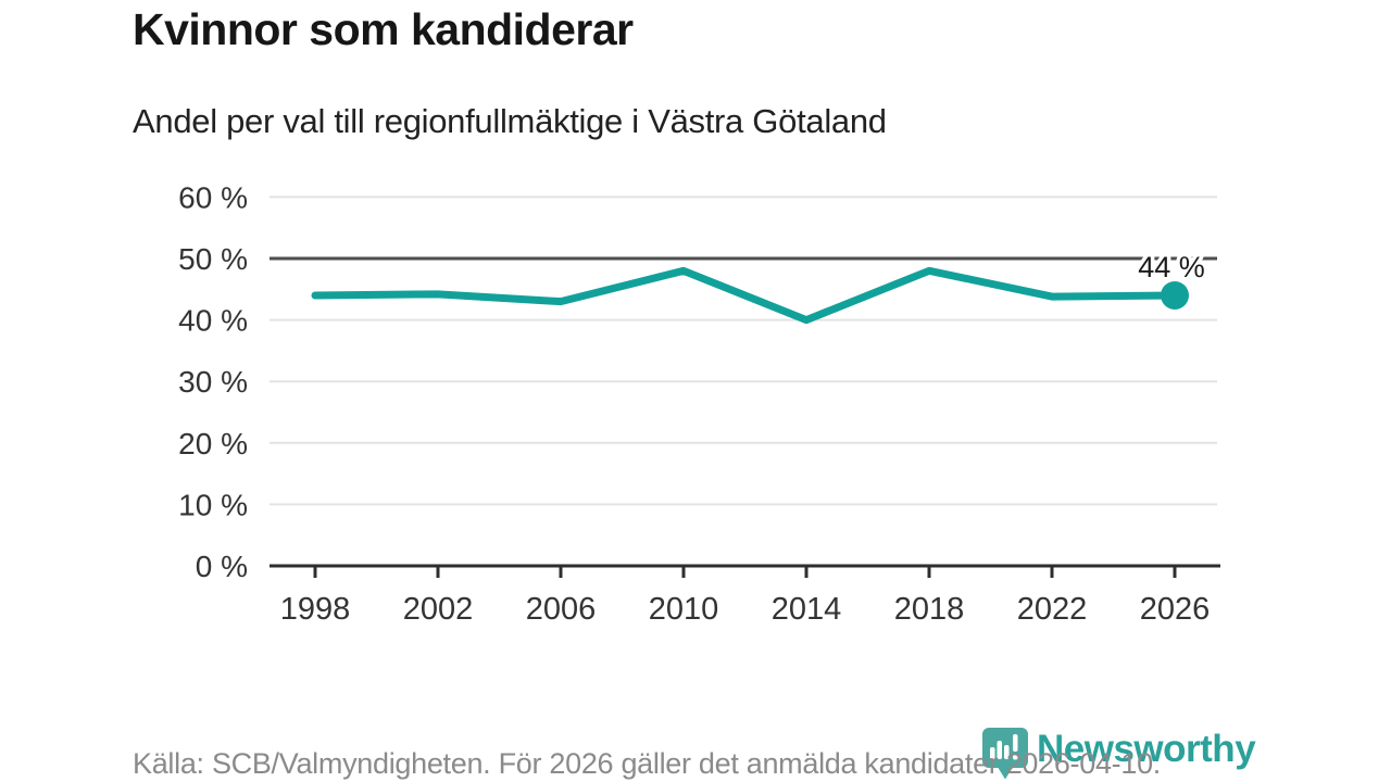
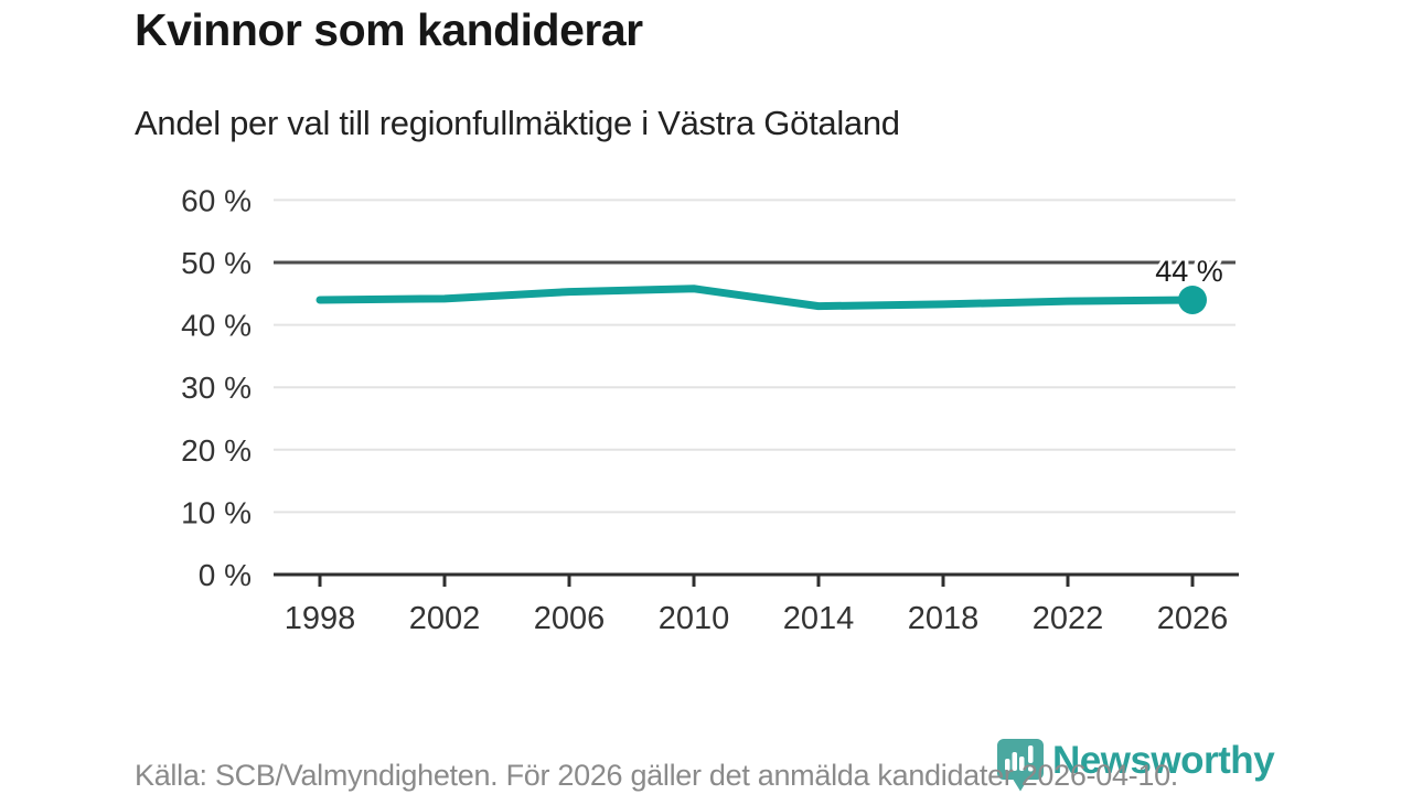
2006: 43% -> 45%
2010: 48% -> 46%
2014: 40% -> 43%
2018: 48% -> 43%
